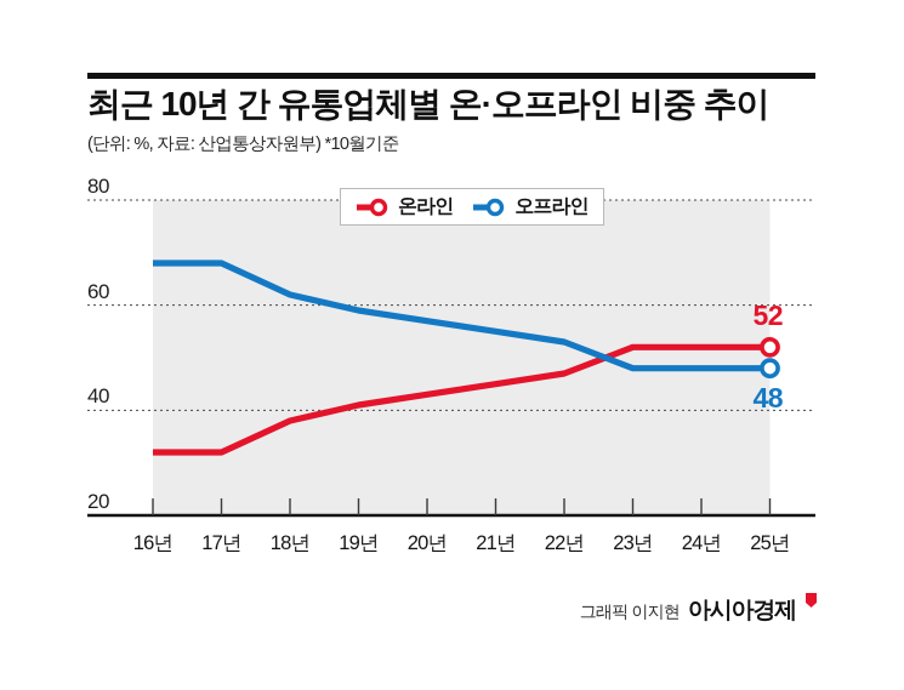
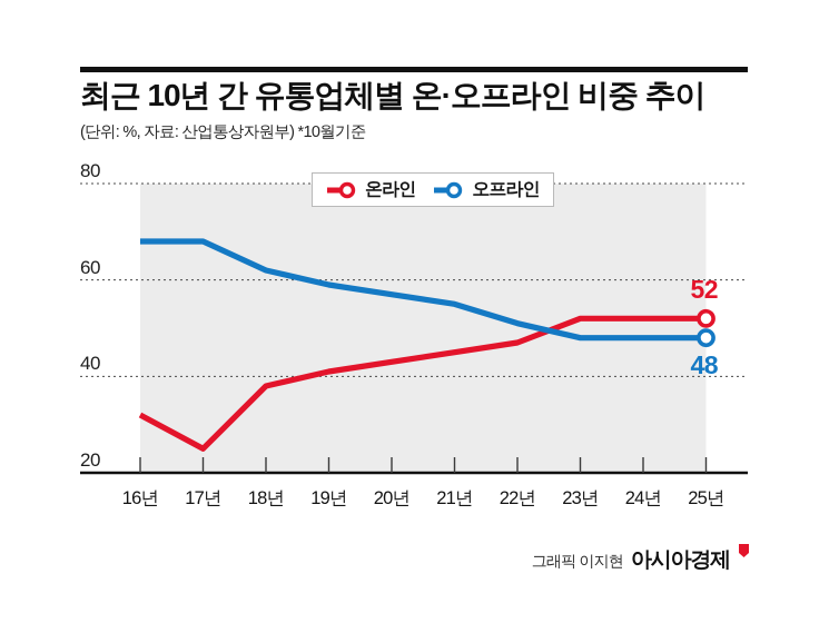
온라인/17년: 32 -> 25
오프라인/22년: 53 -> 51
